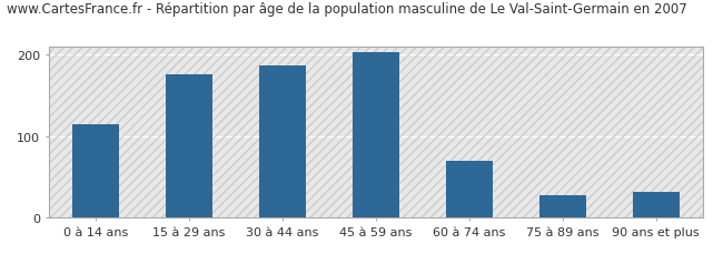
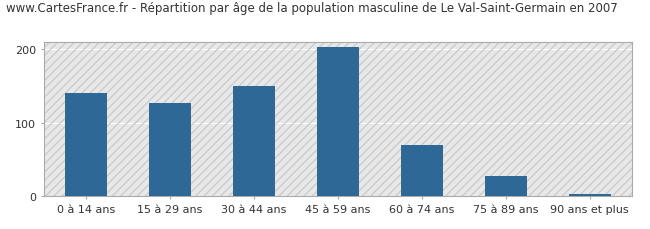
0 à 14 ans: 114 -> 140
15 à 29 ans: 176 -> 127
30 à 44 ans: 186 -> 150
90 ans et plus: 32 -> 3
